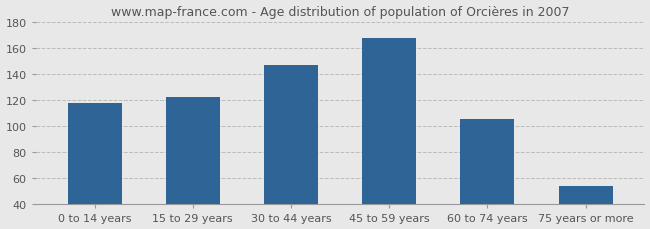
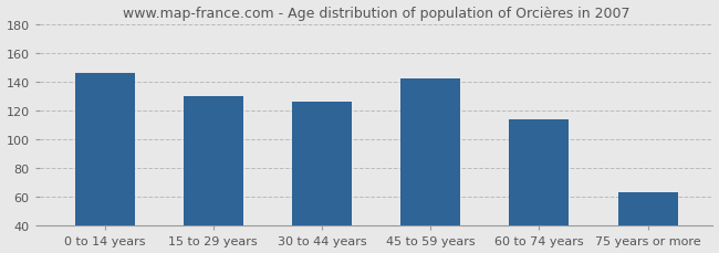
0 to 14 years: 118 -> 146
15 to 29 years: 122 -> 130
30 to 44 years: 147 -> 126
45 to 59 years: 167 -> 142
60 to 74 years: 105 -> 114
75 years or more: 54 -> 63
